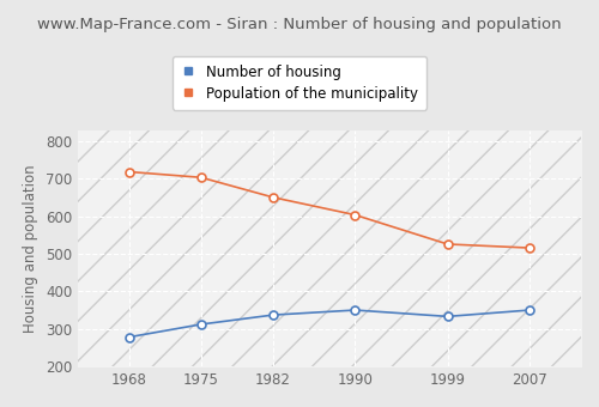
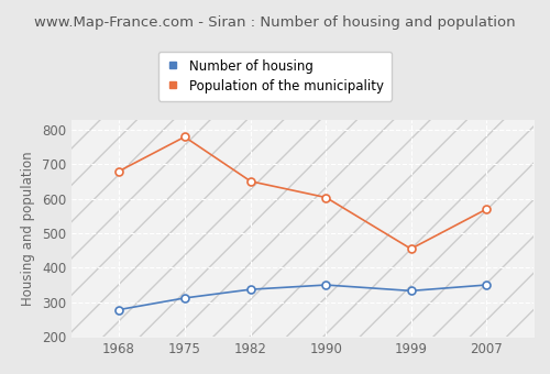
Population of the municipality/1968: 719 -> 680
Population of the municipality/1975: 704 -> 780
Population of the municipality/1999: 526 -> 455
Population of the municipality/2007: 516 -> 570
